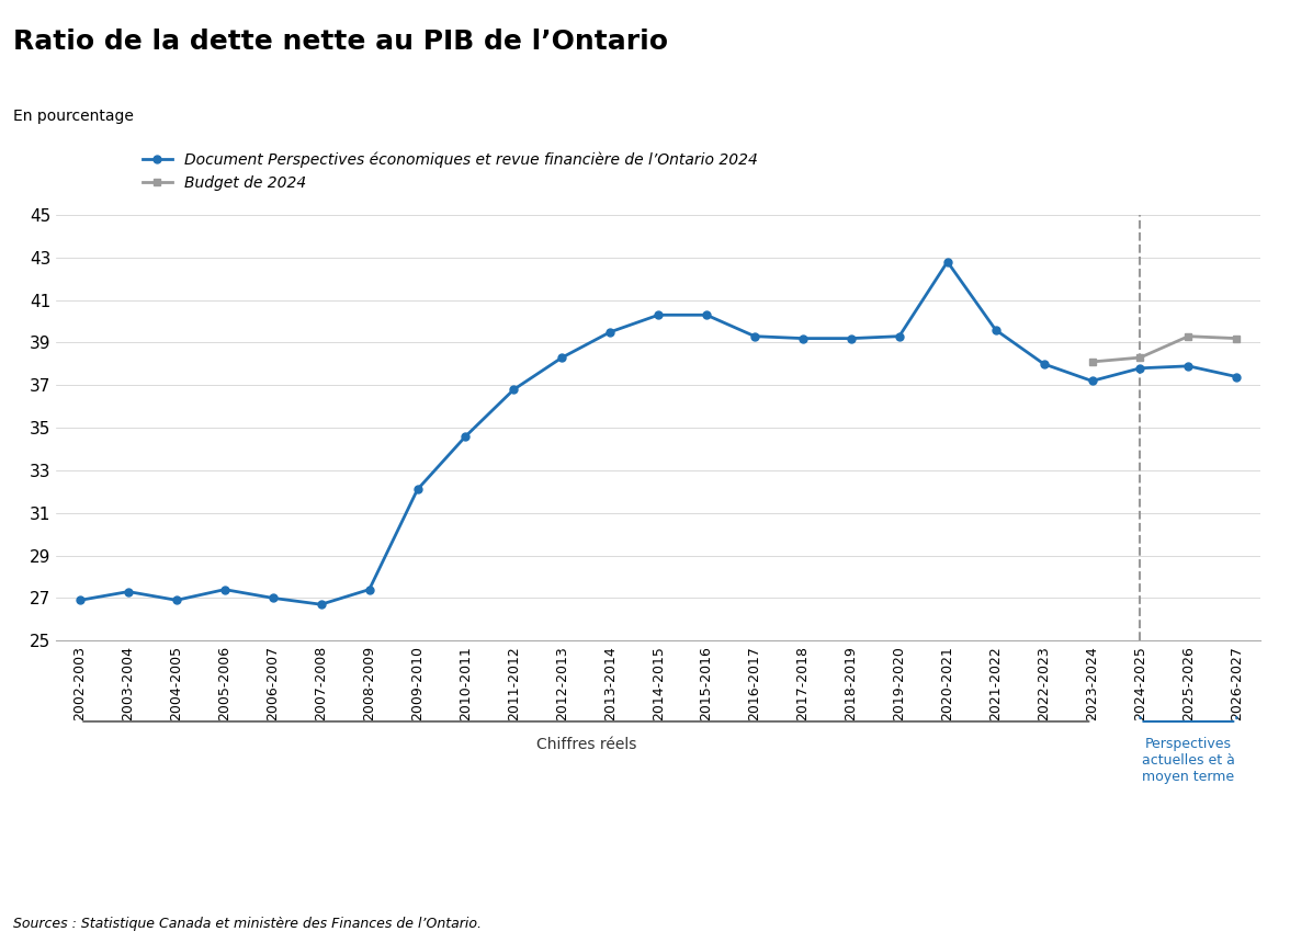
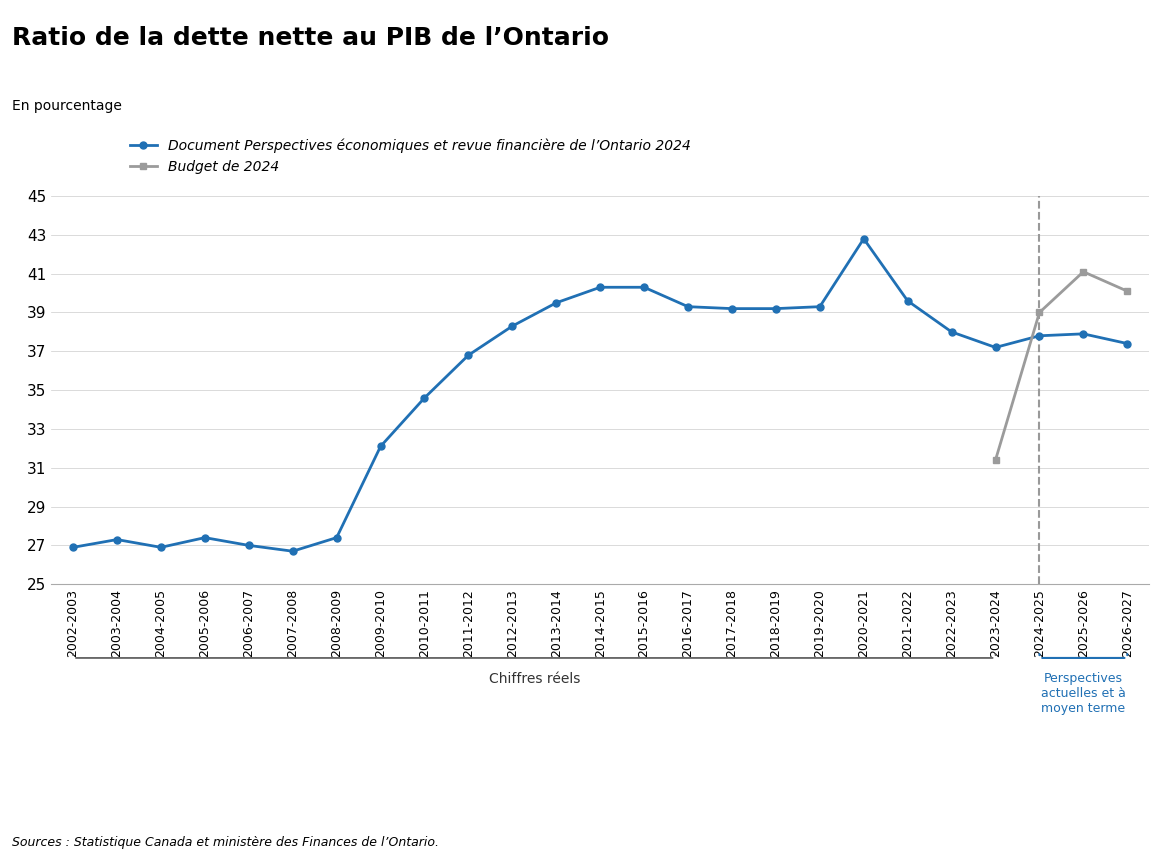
Budget de 2024/2023-2024: 38.1 -> 31.4
Budget de 2024/2024-2025: 38.3 -> 39.0
Budget de 2024/2025-2026: 39.3 -> 41.1
Budget de 2024/2026-2027: 39.2 -> 40.1
